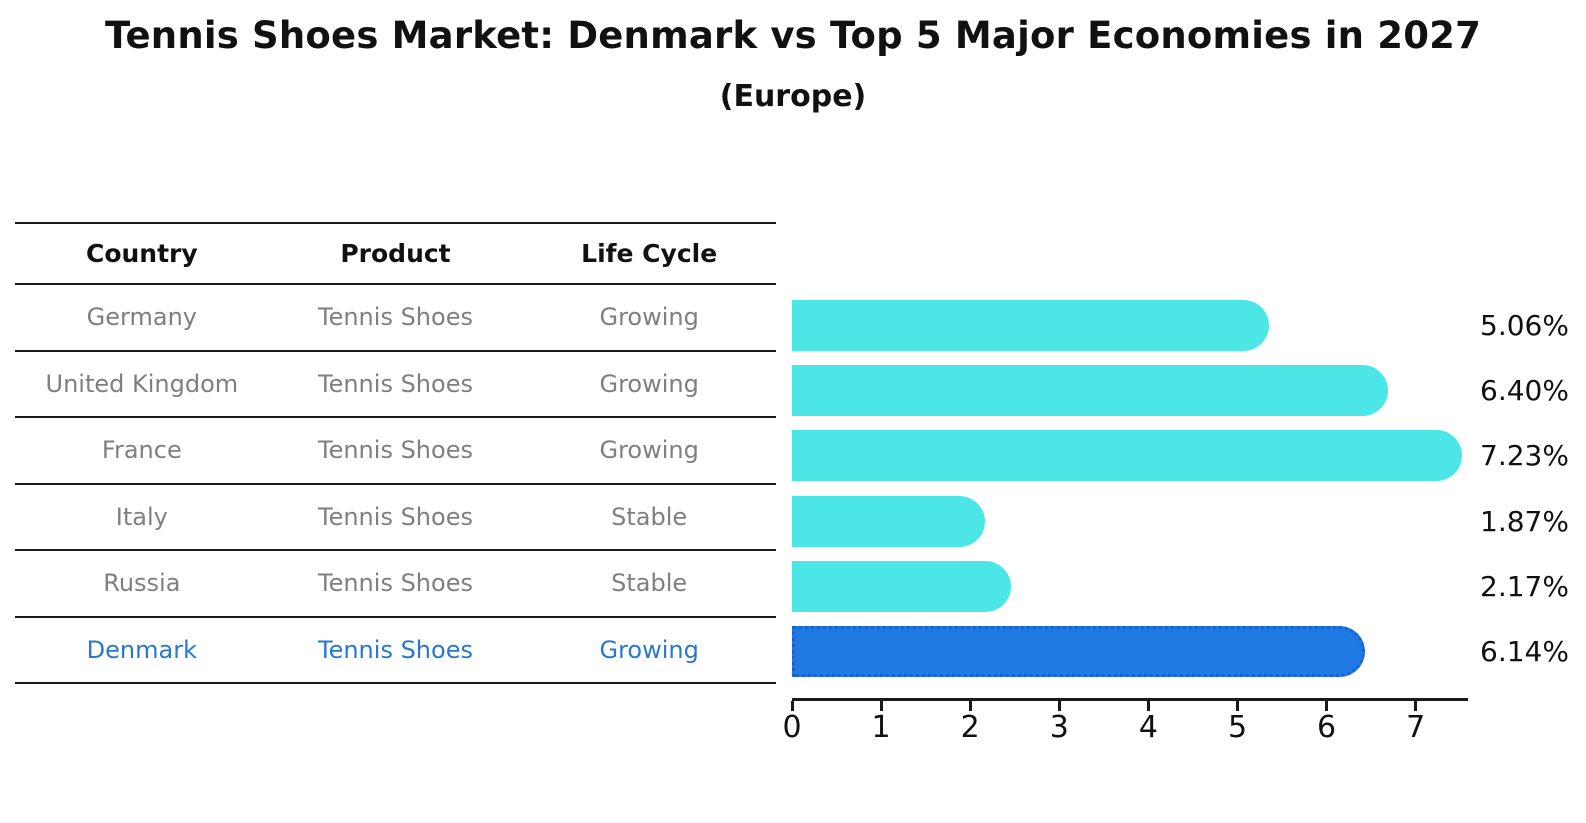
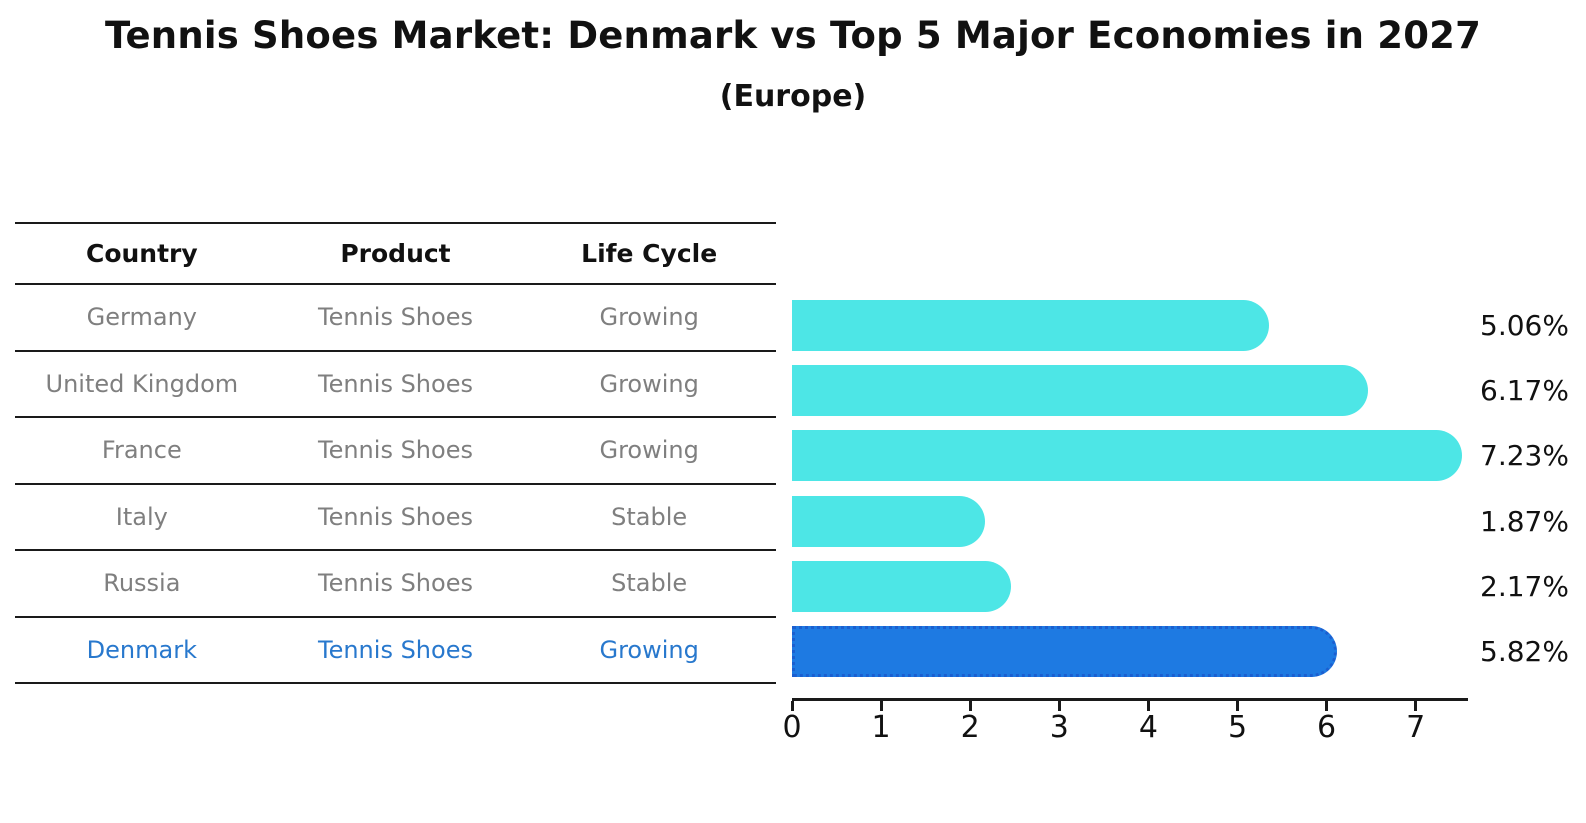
United Kingdom: 6.40% -> 6.17%
Denmark: 6.14% -> 5.82%
